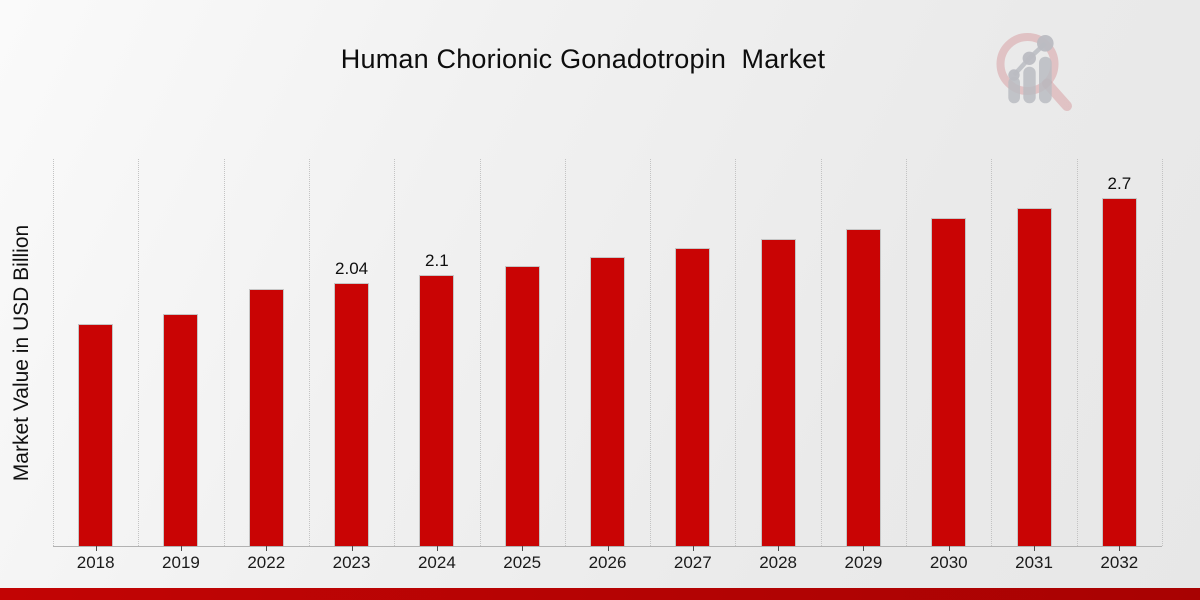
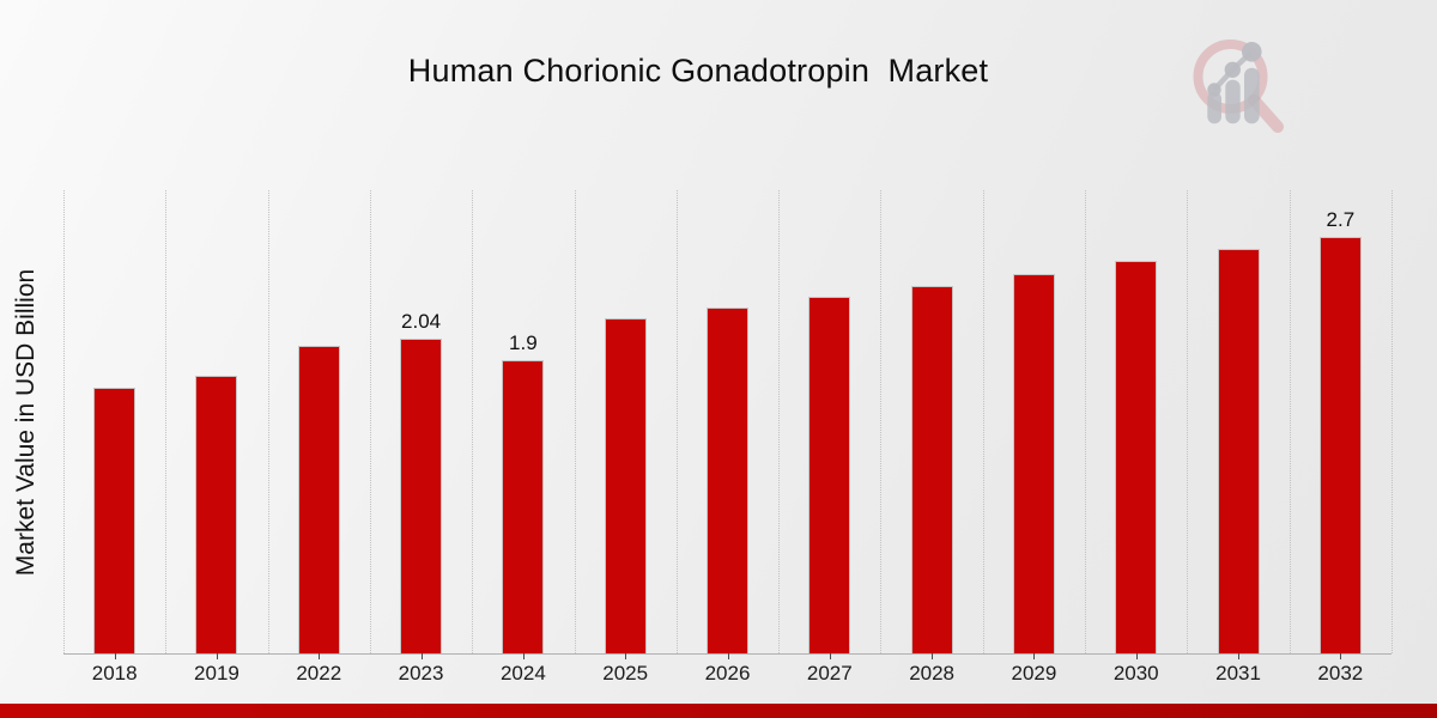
2024: 2.1 -> 1.9
